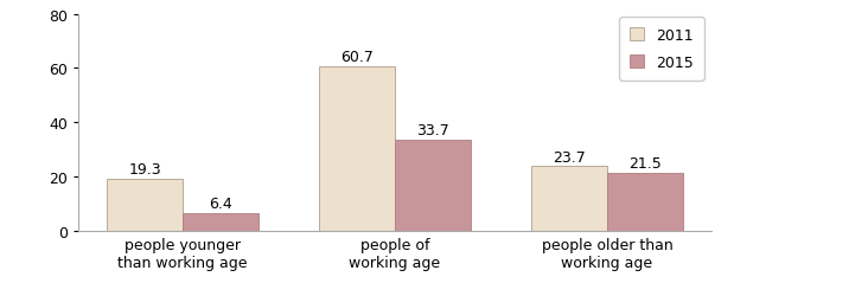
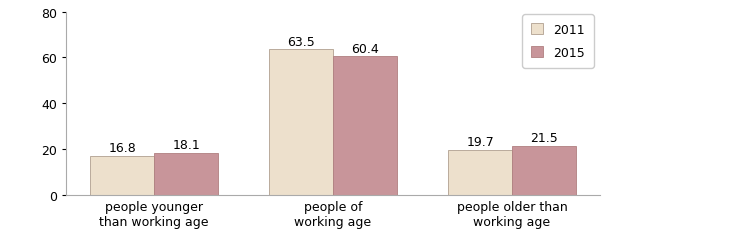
2011/people younger than working age: 19.3 -> 16.8
2015/people younger than working age: 6.4 -> 18.1
2011/people of working age: 60.7 -> 63.5
2015/people of working age: 33.7 -> 60.4
2011/people older than working age: 23.7 -> 19.7
